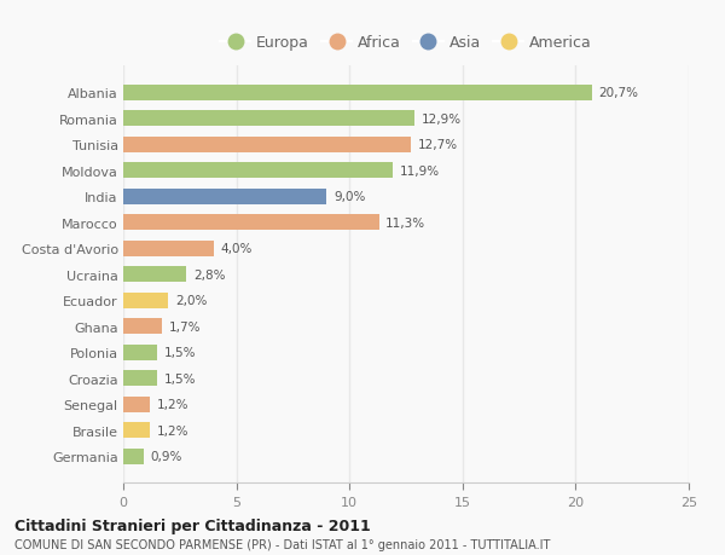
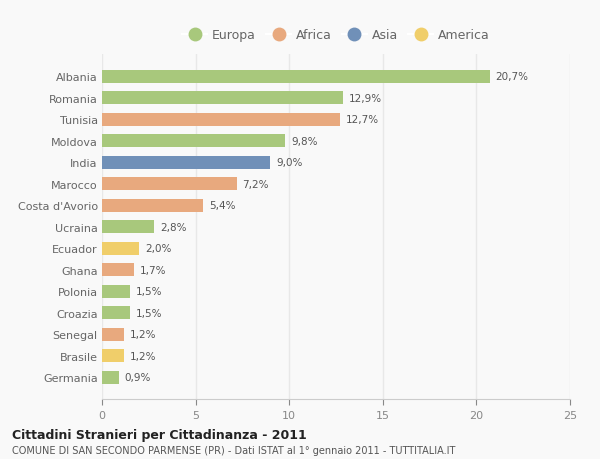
Moldova: 11,9% -> 9,8%
Marocco: 11,3% -> 7,2%
Costa d'Avorio: 4,0% -> 5,4%
